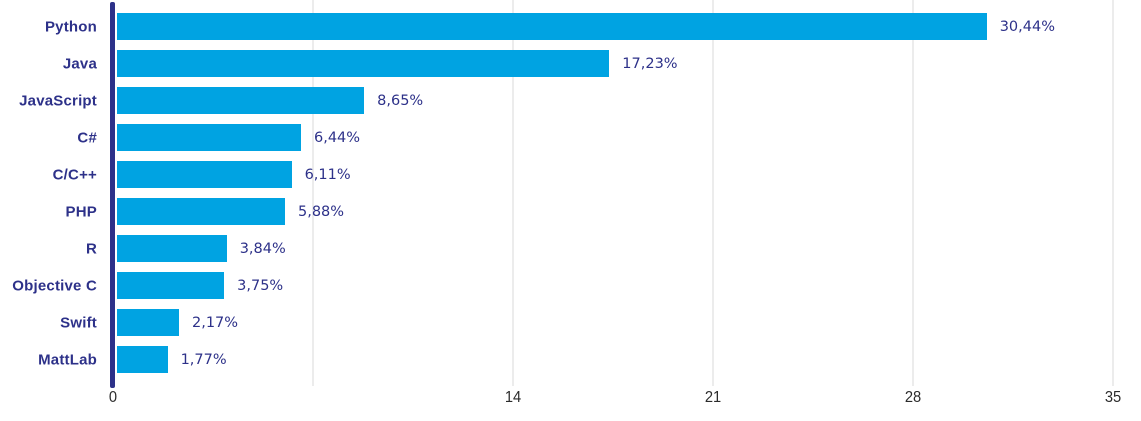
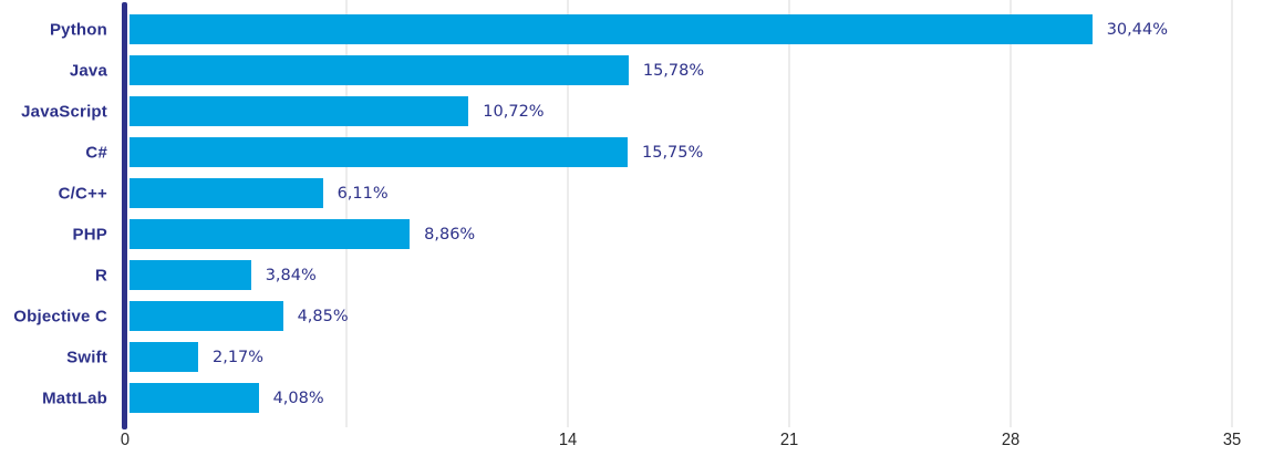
Java: 17,23% -> 15,78%
JavaScript: 8,65% -> 10,72%
C#: 6,44% -> 15,75%
PHP: 5,88% -> 8,86%
Objective C: 3,75% -> 4,85%
MattLab: 1,77% -> 4,08%
